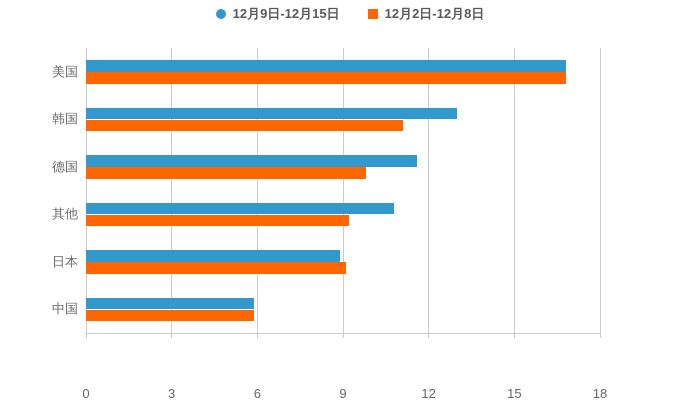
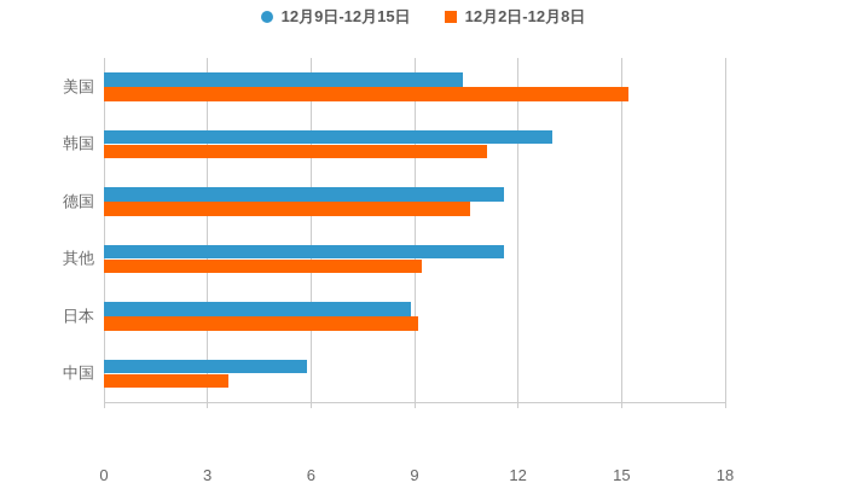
12月9日-12月15日/美国: 16.8 -> 10.4
12月2日-12月8日/美国: 16.8 -> 15.2
12月2日-12月8日/德国: 9.8 -> 10.6
12月9日-12月15日/其他: 10.8 -> 11.6
12月2日-12月8日/中国: 5.9 -> 3.6
